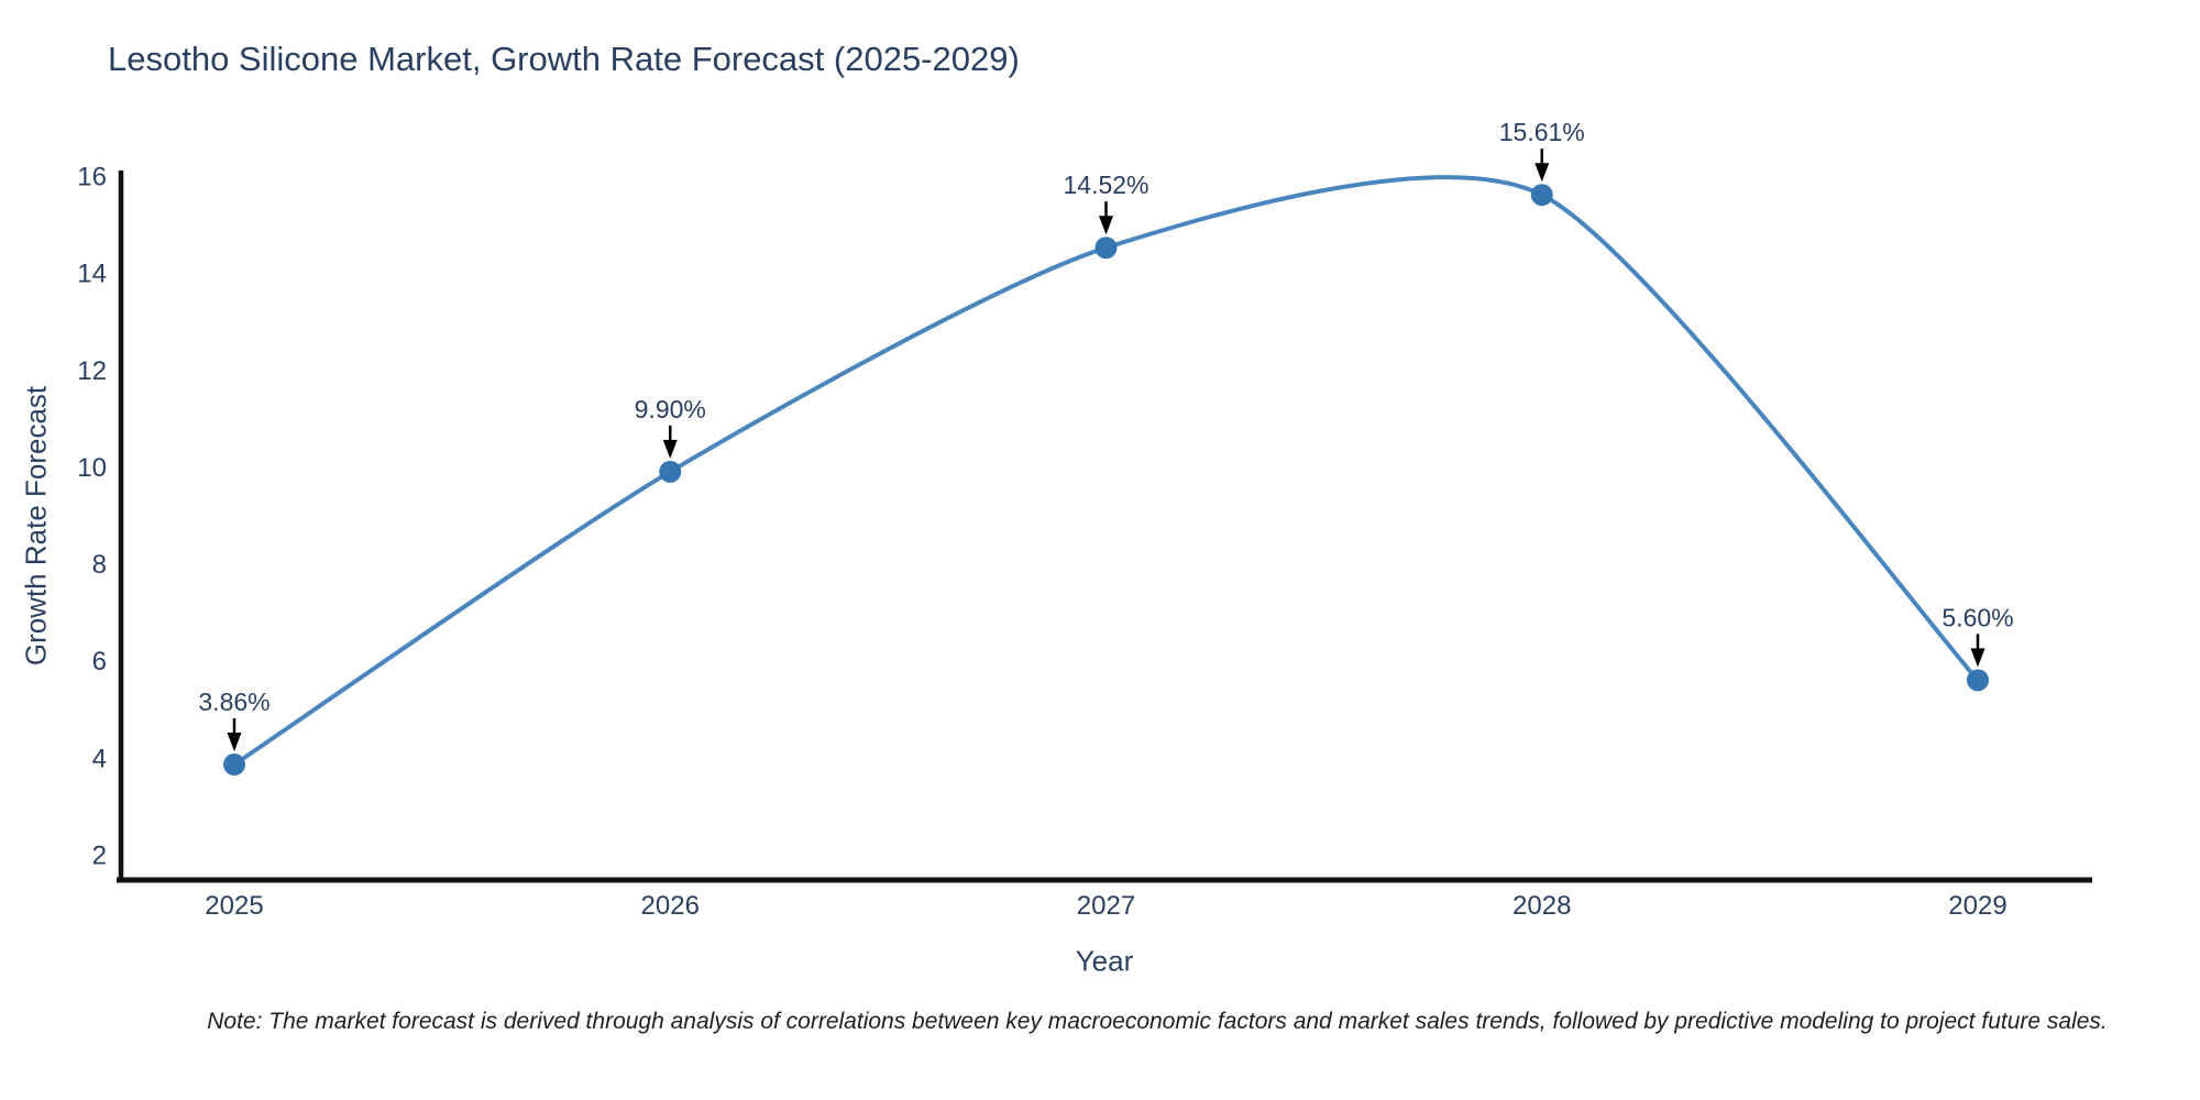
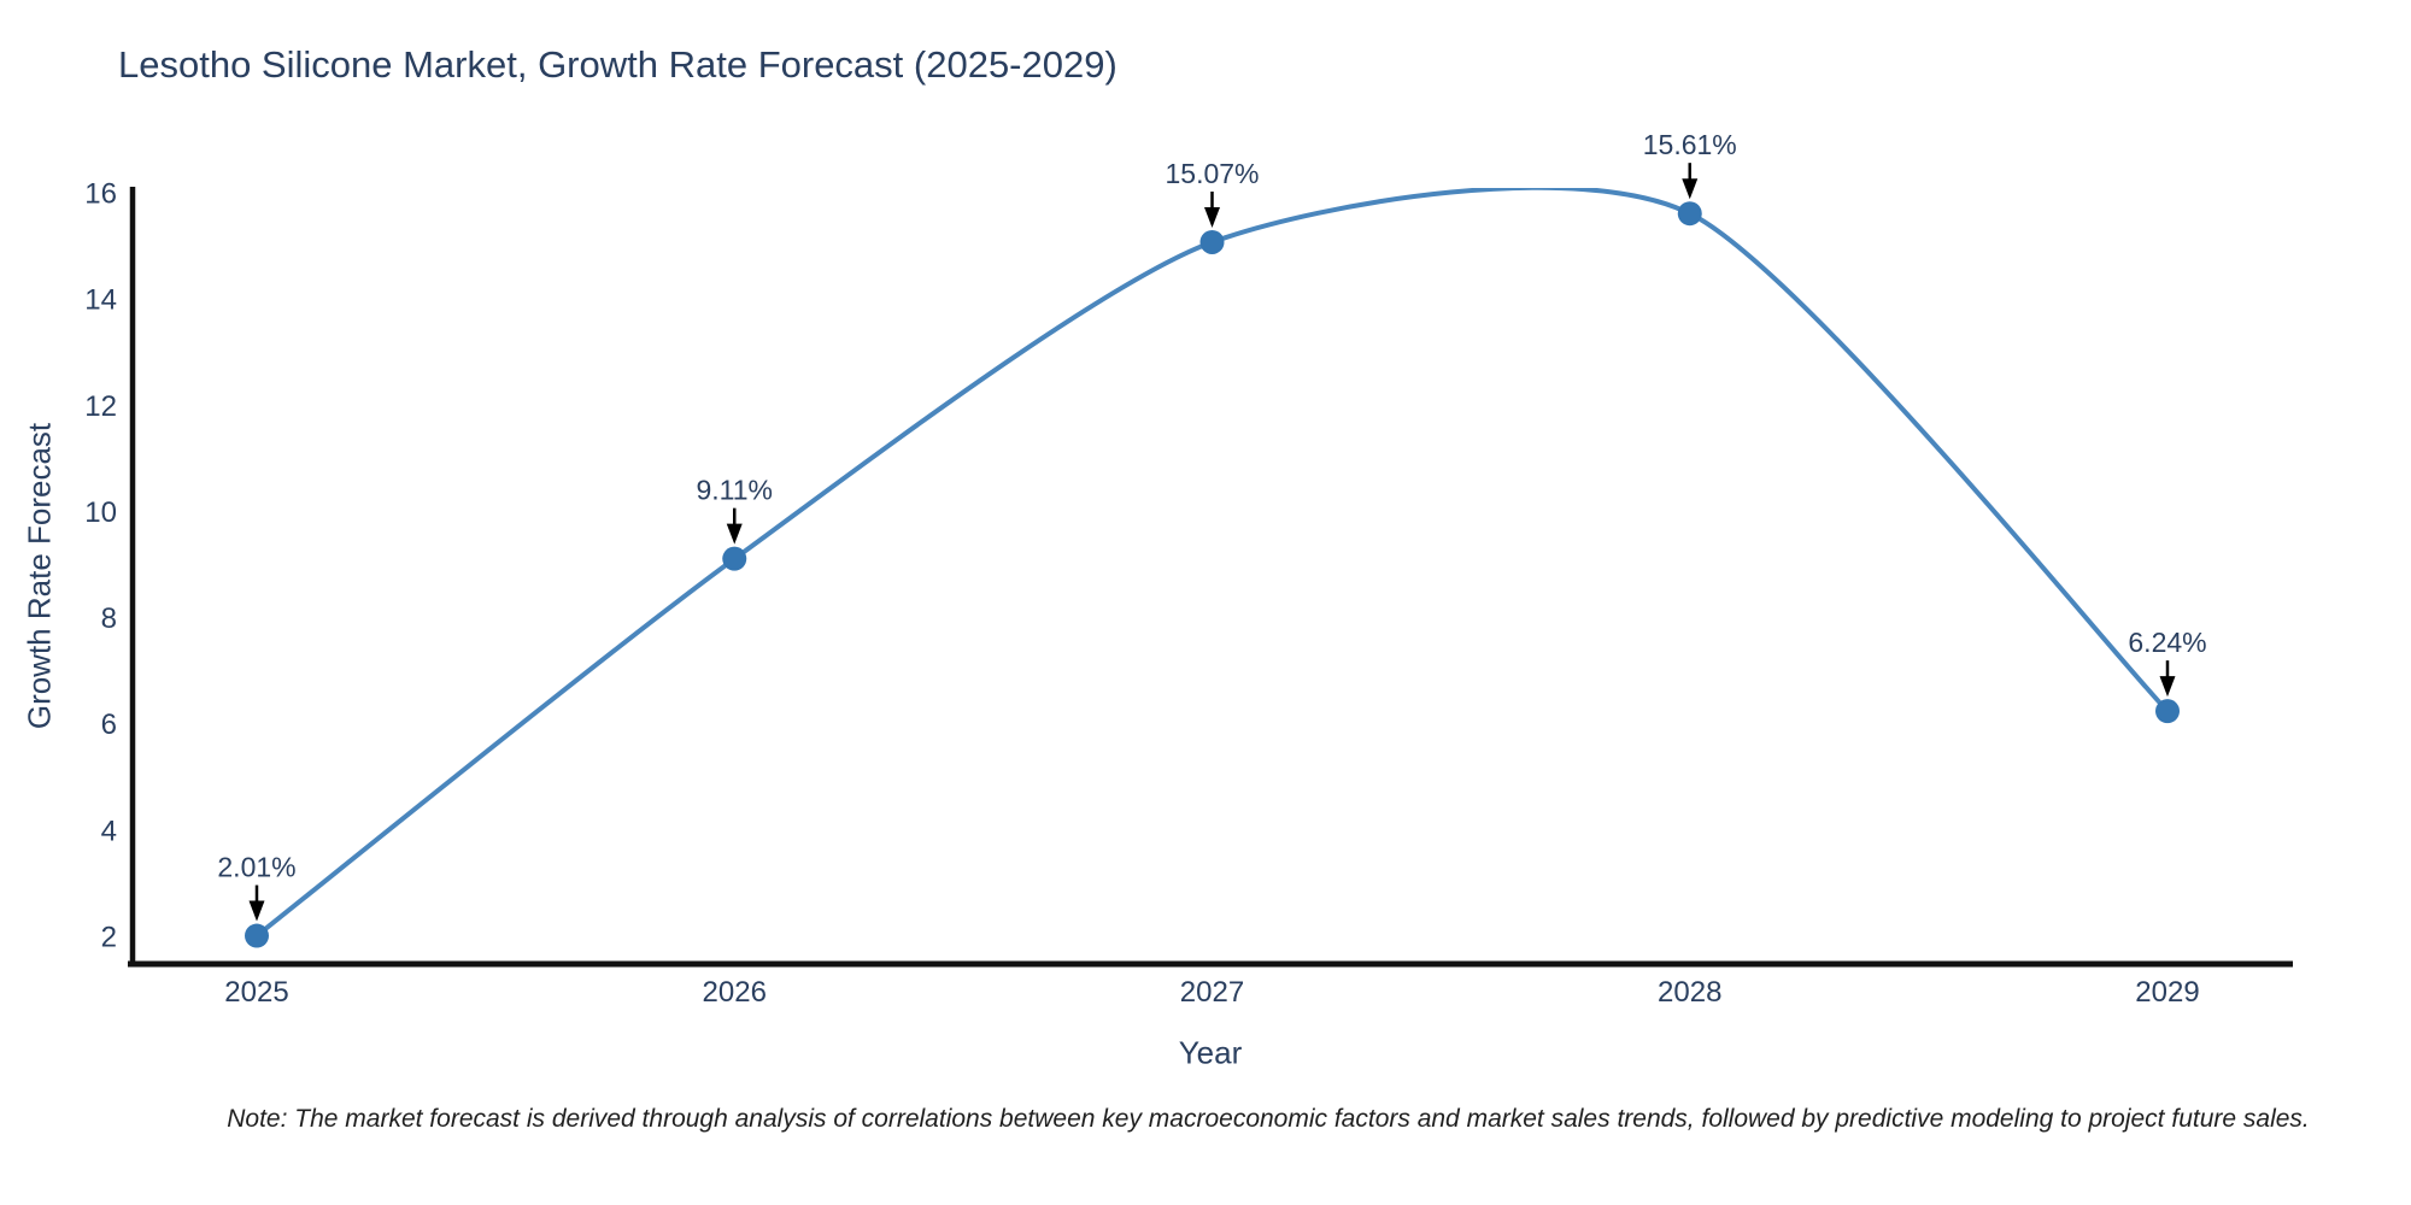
2025: 3.86% -> 2.01%
2026: 9.90% -> 9.11%
2027: 14.52% -> 15.07%
2029: 5.60% -> 6.24%
